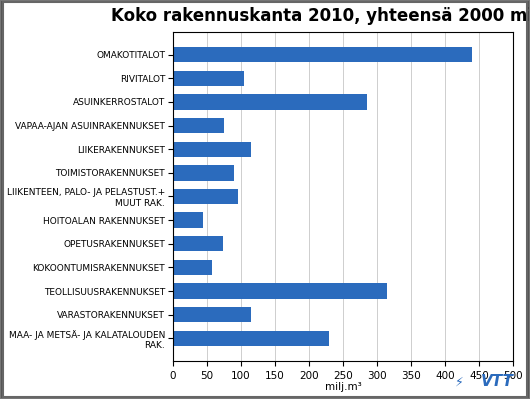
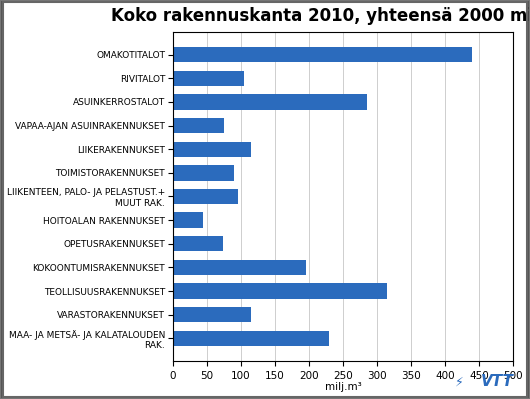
KOKOONTUMISRAKENNUKSET: 58 -> 196
